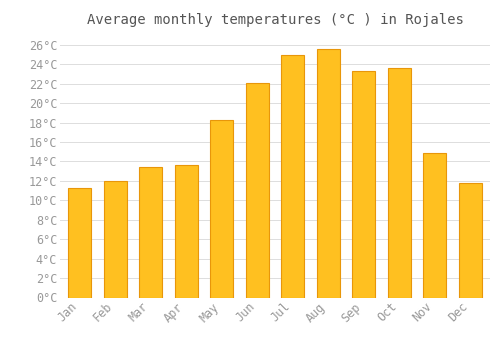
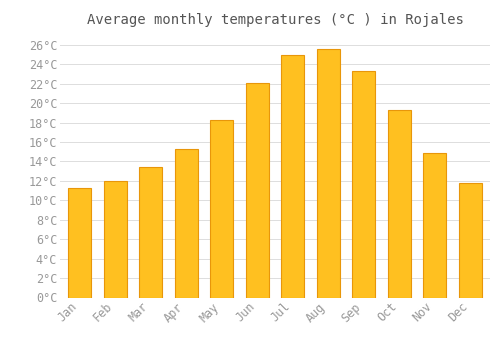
Apr: 13.6°C -> 15.3°C
Oct: 23.6°C -> 19.3°C
